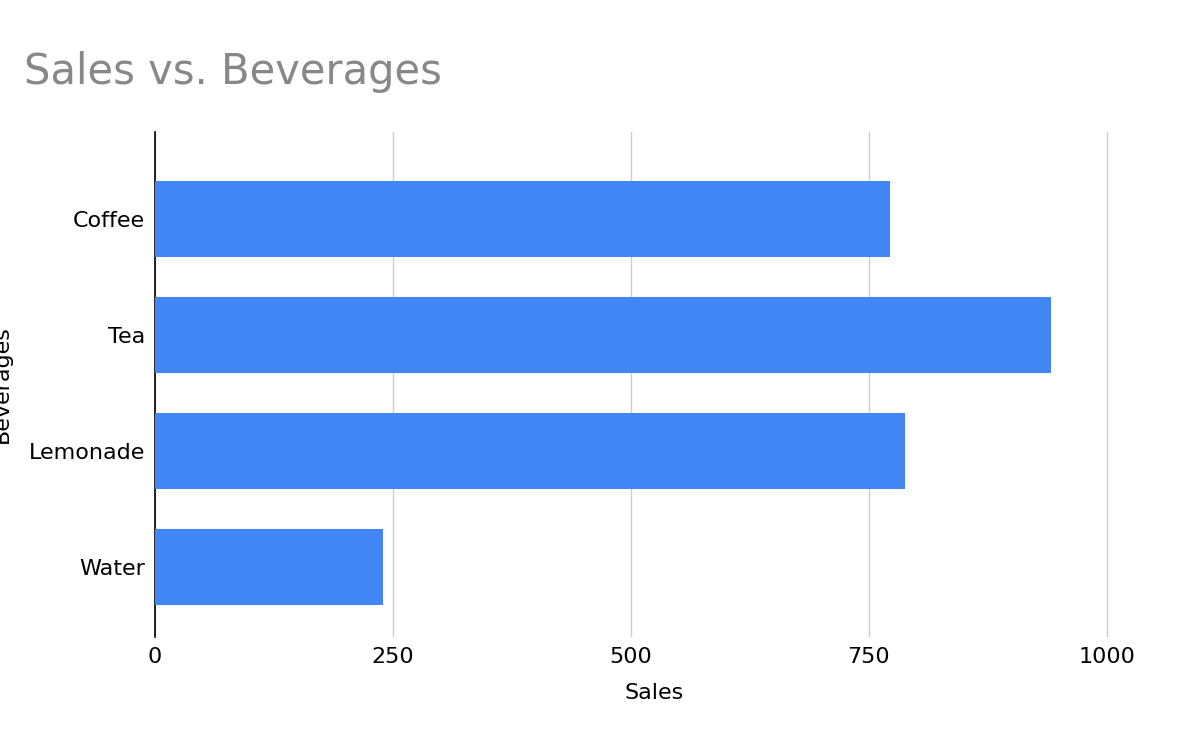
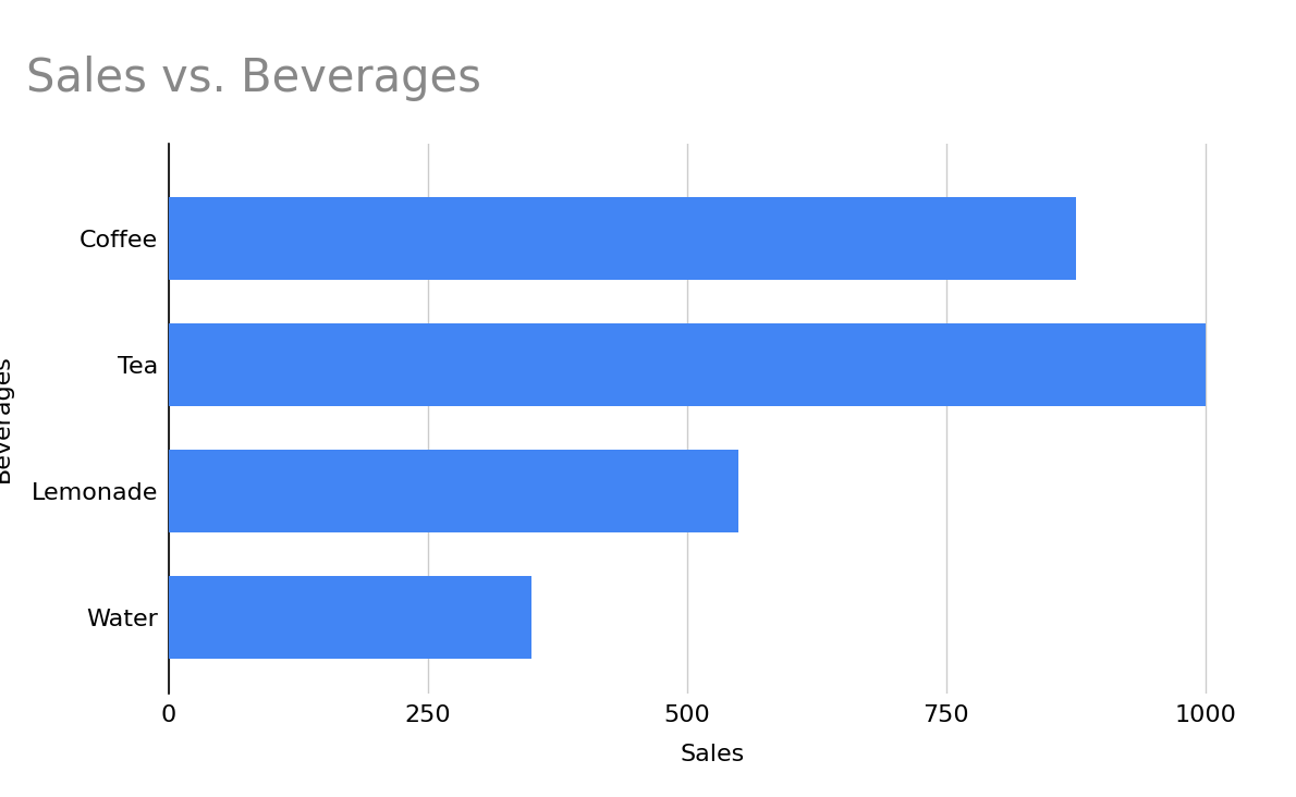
Coffee: 772 -> 875
Tea: 942 -> 1000
Lemonade: 788 -> 550
Water: 240 -> 350
